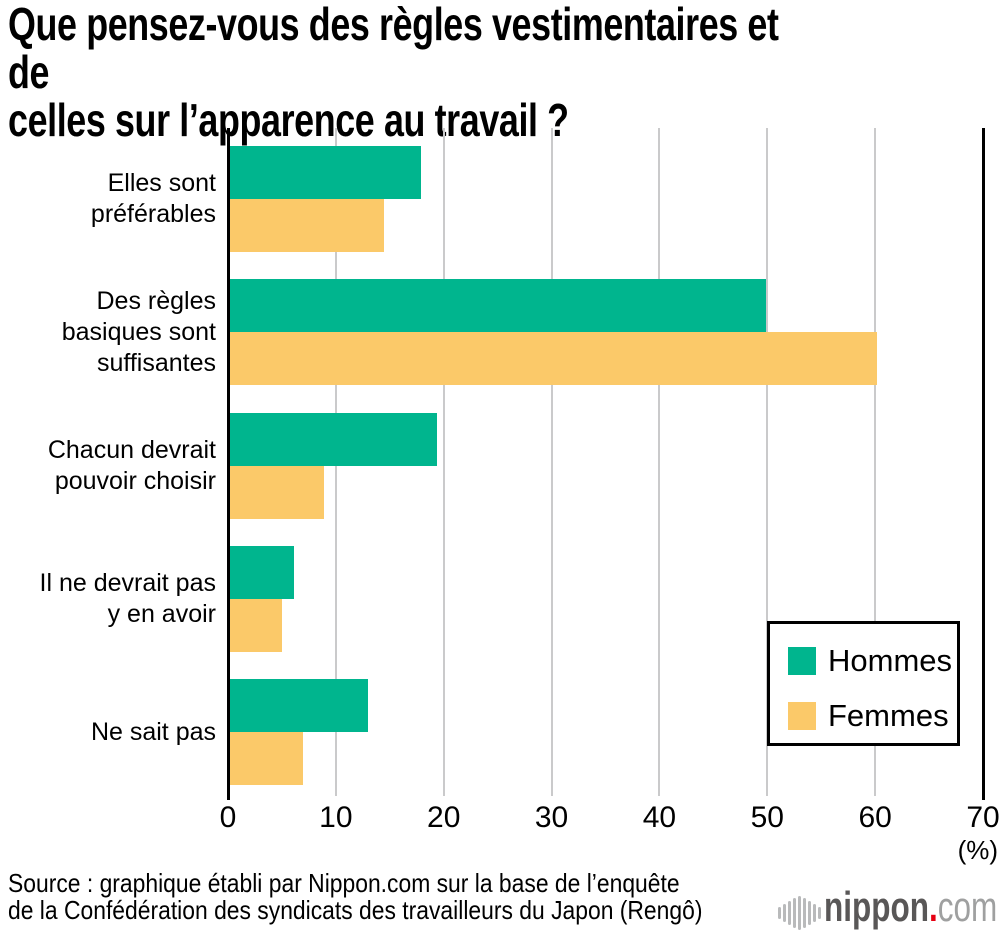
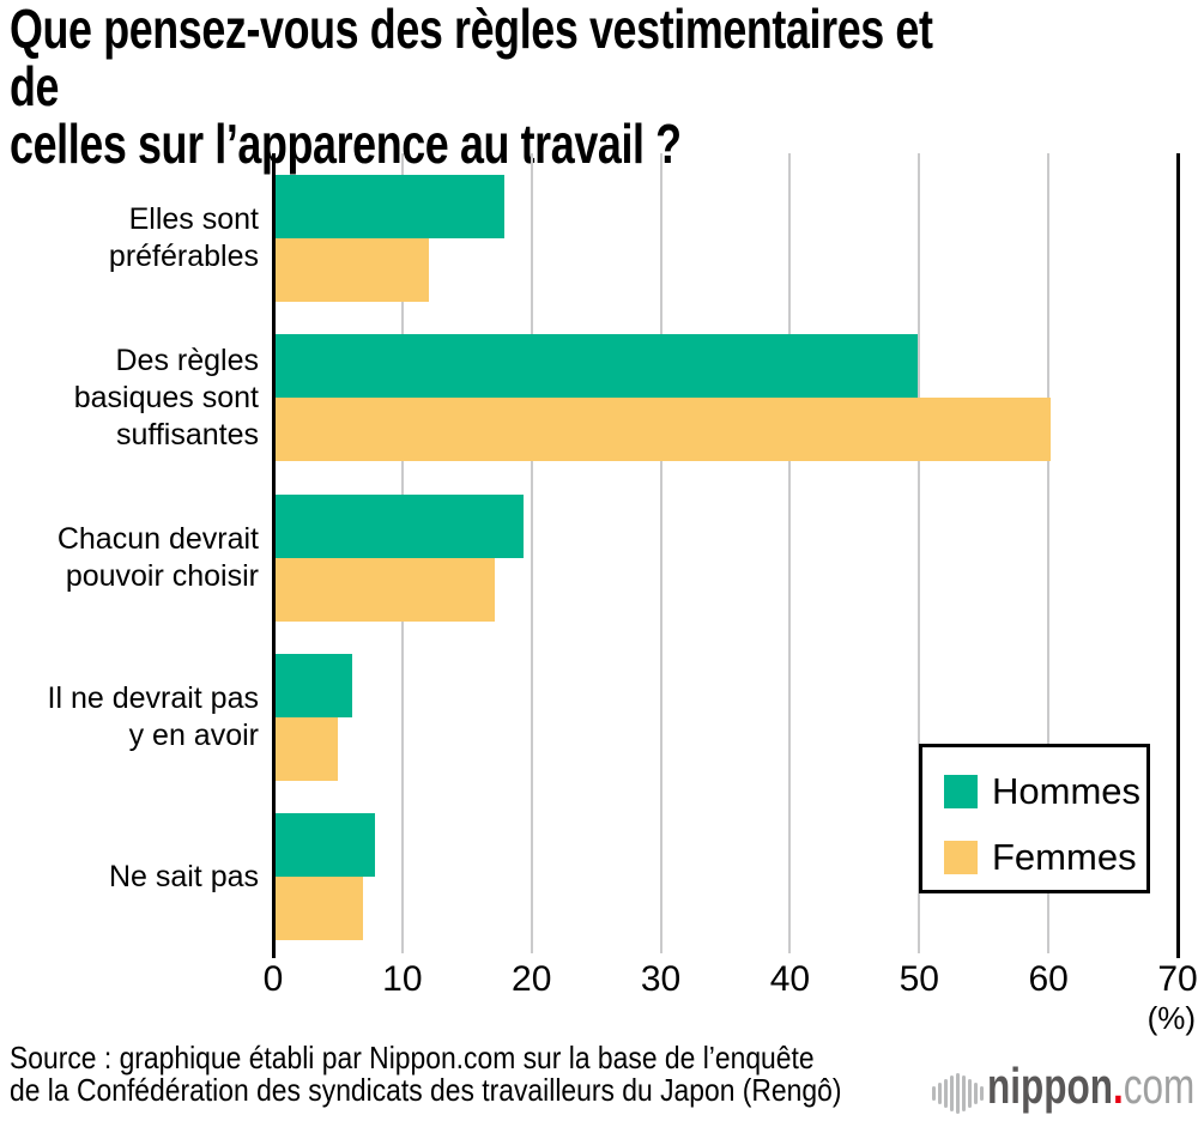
Femmes/Elles sont préférables: 14.4 -> 12.0
Femmes/Chacun devrait pouvoir choisir: 8.8 -> 17.1
Hommes/Ne sait pas: 12.9 -> 7.8
